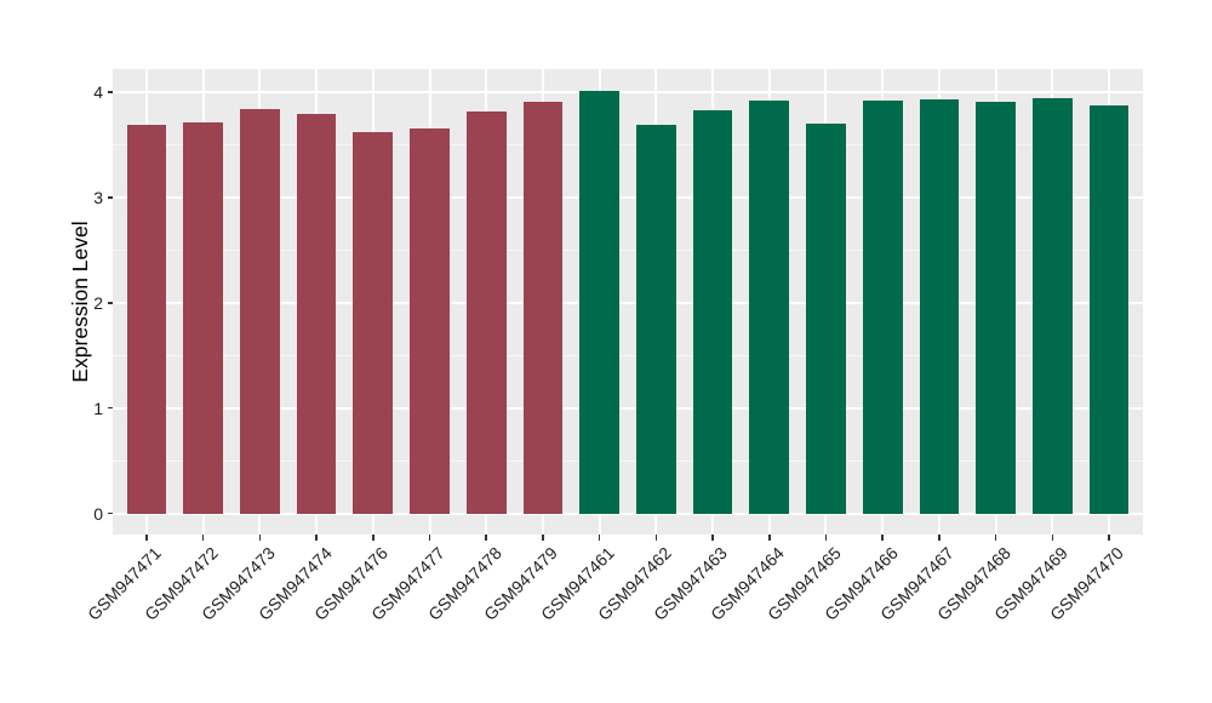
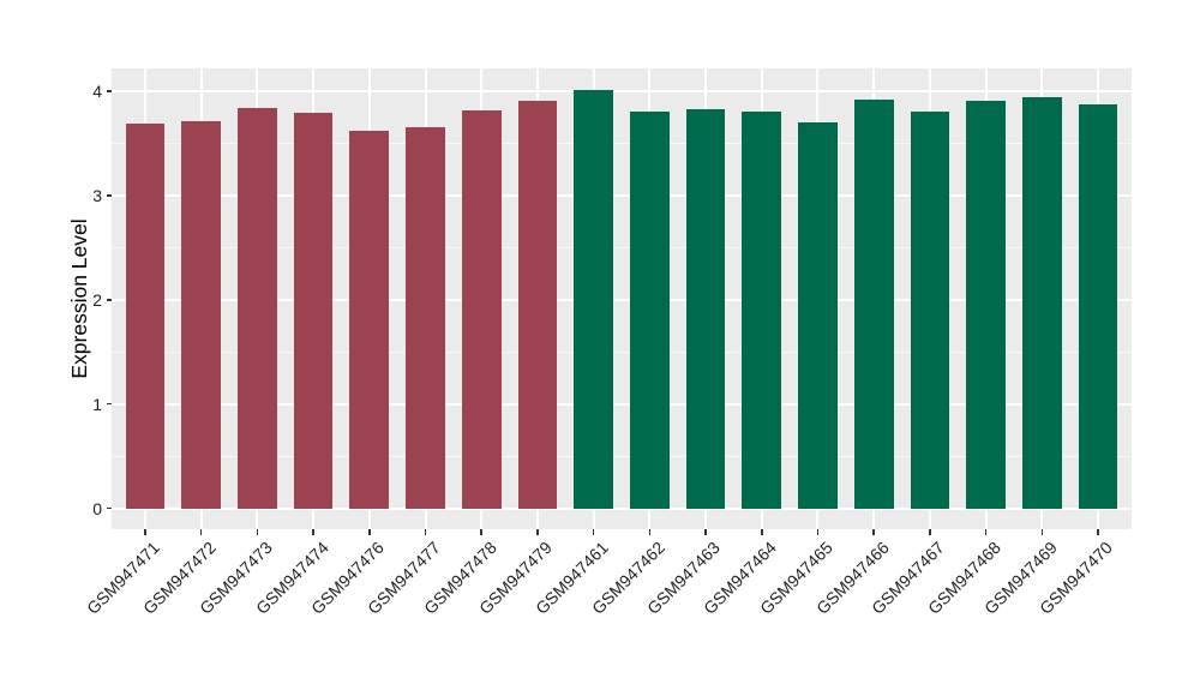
GSM947462: 3.7 -> 3.8
GSM947464: 3.9 -> 3.8
GSM947467: 3.9 -> 3.8
